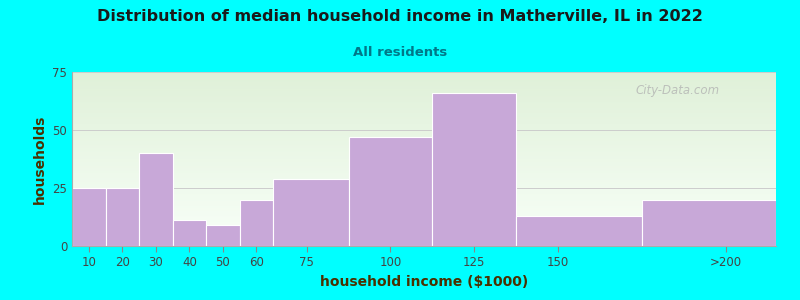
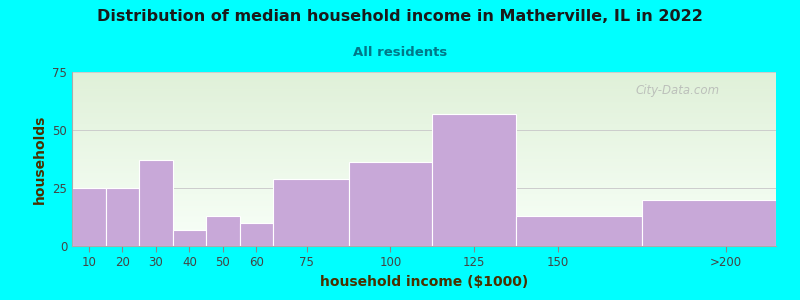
30: 40 -> 37
40: 11 -> 7
50: 9 -> 13
60: 20 -> 10
100: 47 -> 36
125: 66 -> 57
